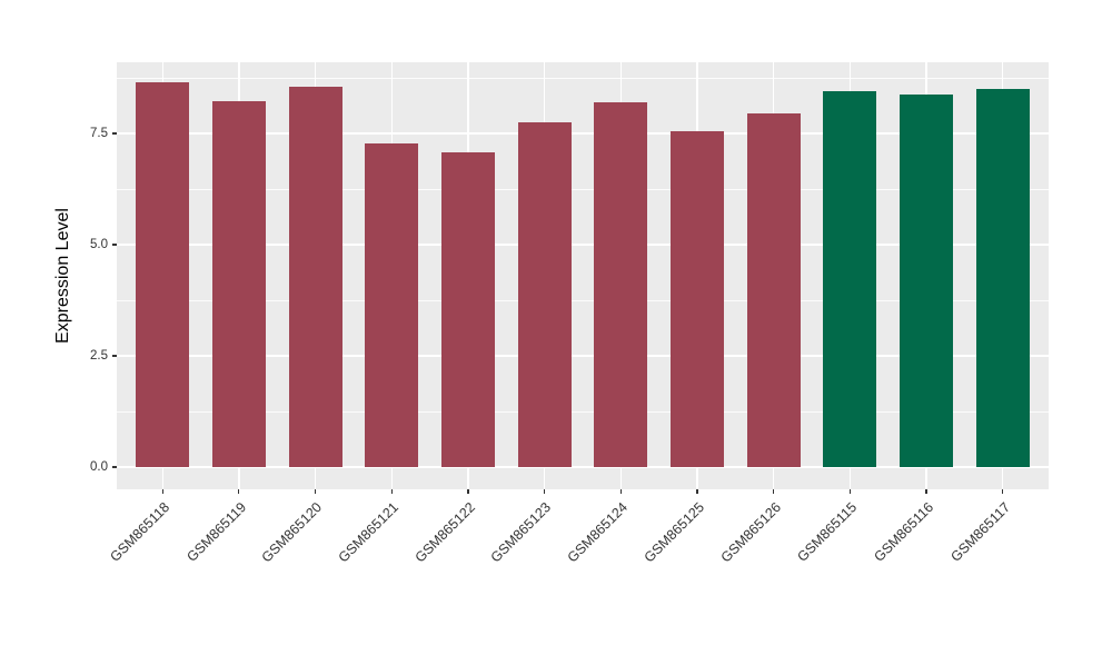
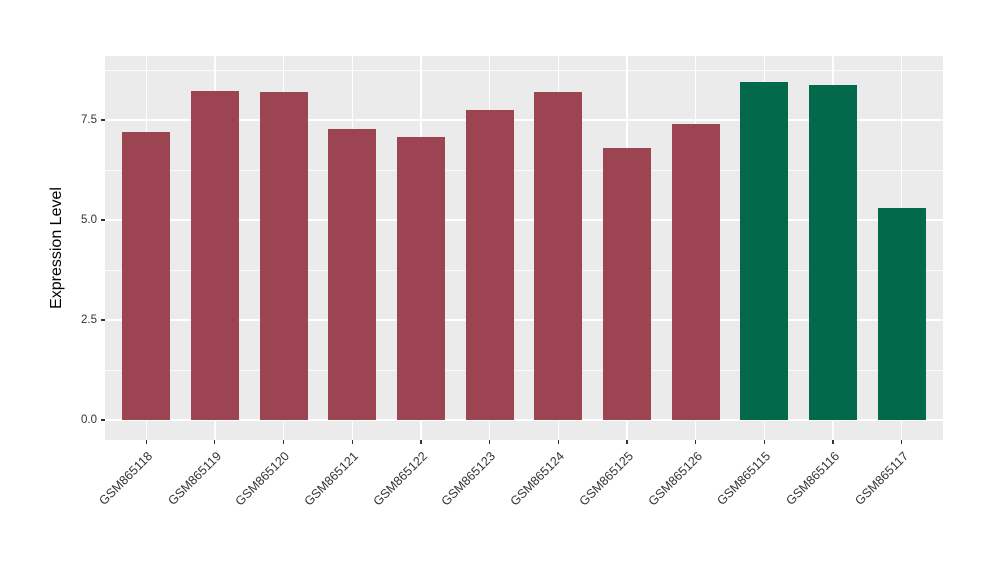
GSM865118: 8.7 -> 7.2
GSM865120: 8.6 -> 8.2
GSM865125: 7.5 -> 6.8
GSM865126: 7.9 -> 7.4
GSM865117: 8.5 -> 5.3
